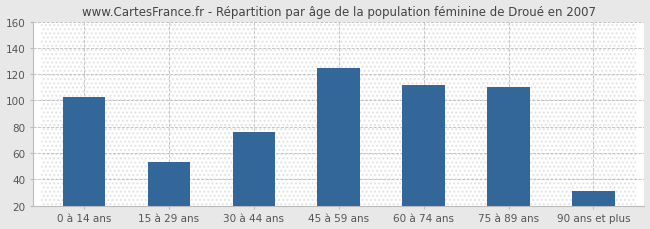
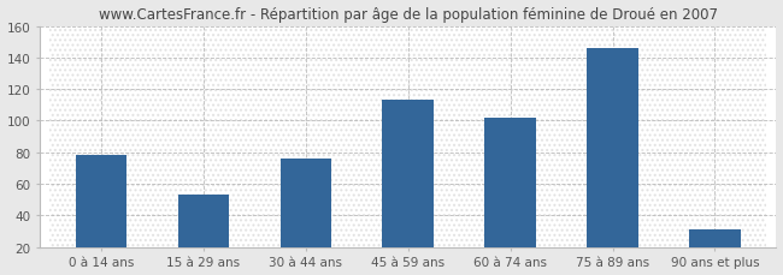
0 à 14 ans: 103 -> 78
45 à 59 ans: 125 -> 113
60 à 74 ans: 112 -> 102
75 à 89 ans: 110 -> 146
